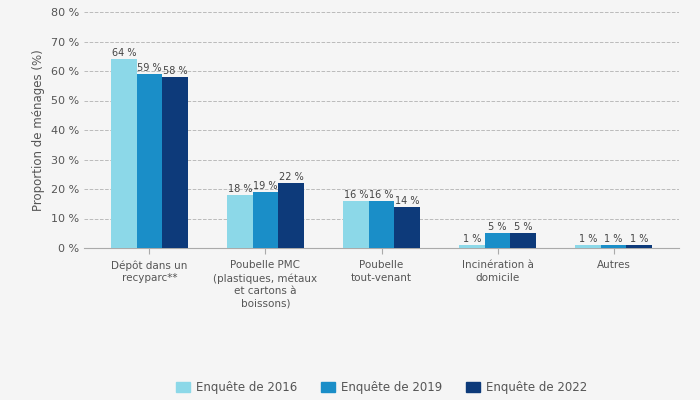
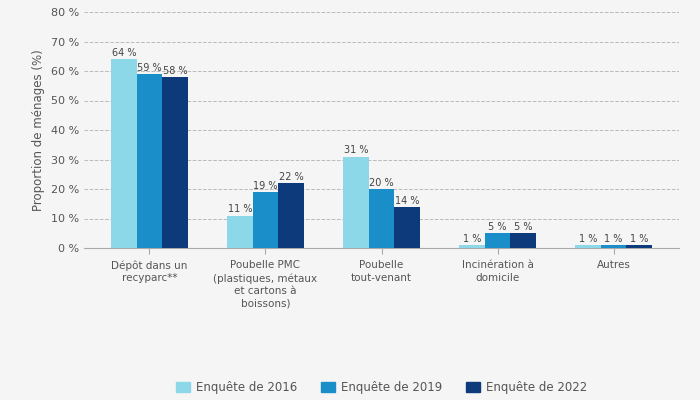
Enquête de 2016/Poubelle PMC (plastiques, métaux et cartons à boissons): 18 -> 11
Enquête de 2016/Poubelle tout-venant: 16 -> 31
Enquête de 2019/Poubelle tout-venant: 16 -> 20
